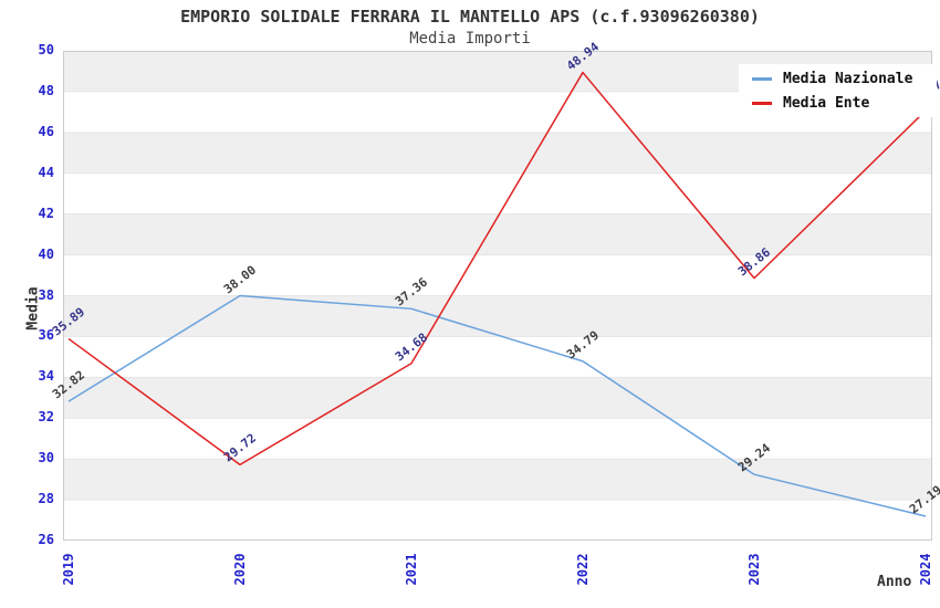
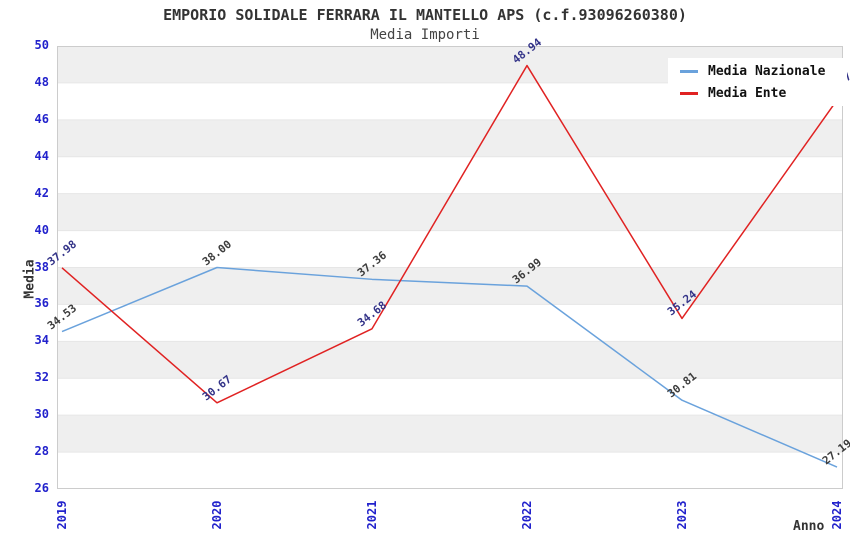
Media Nazionale/2019: 32.82 -> 34.53
Media Ente/2019: 35.89 -> 37.98
Media Ente/2020: 29.72 -> 30.67
Media Nazionale/2022: 34.79 -> 36.99
Media Nazionale/2023: 29.24 -> 30.81
Media Ente/2023: 38.86 -> 35.24
